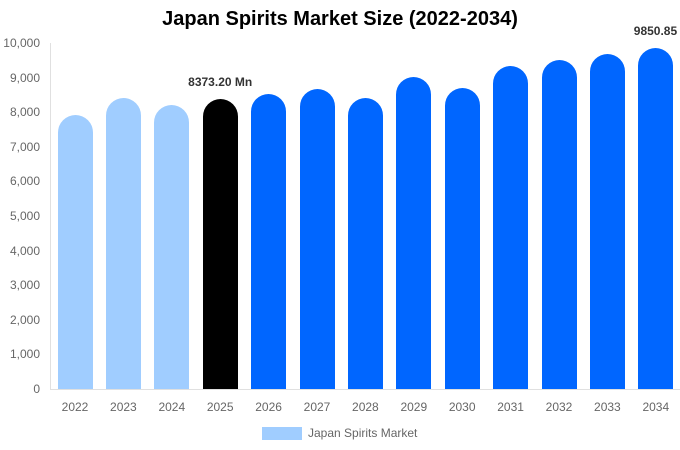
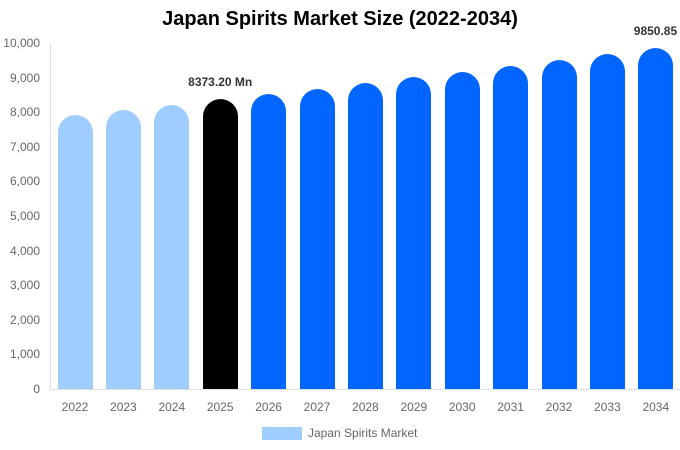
2023: 8400 -> 8100
2028: 8400 -> 8800
2030: 8700 -> 9200
